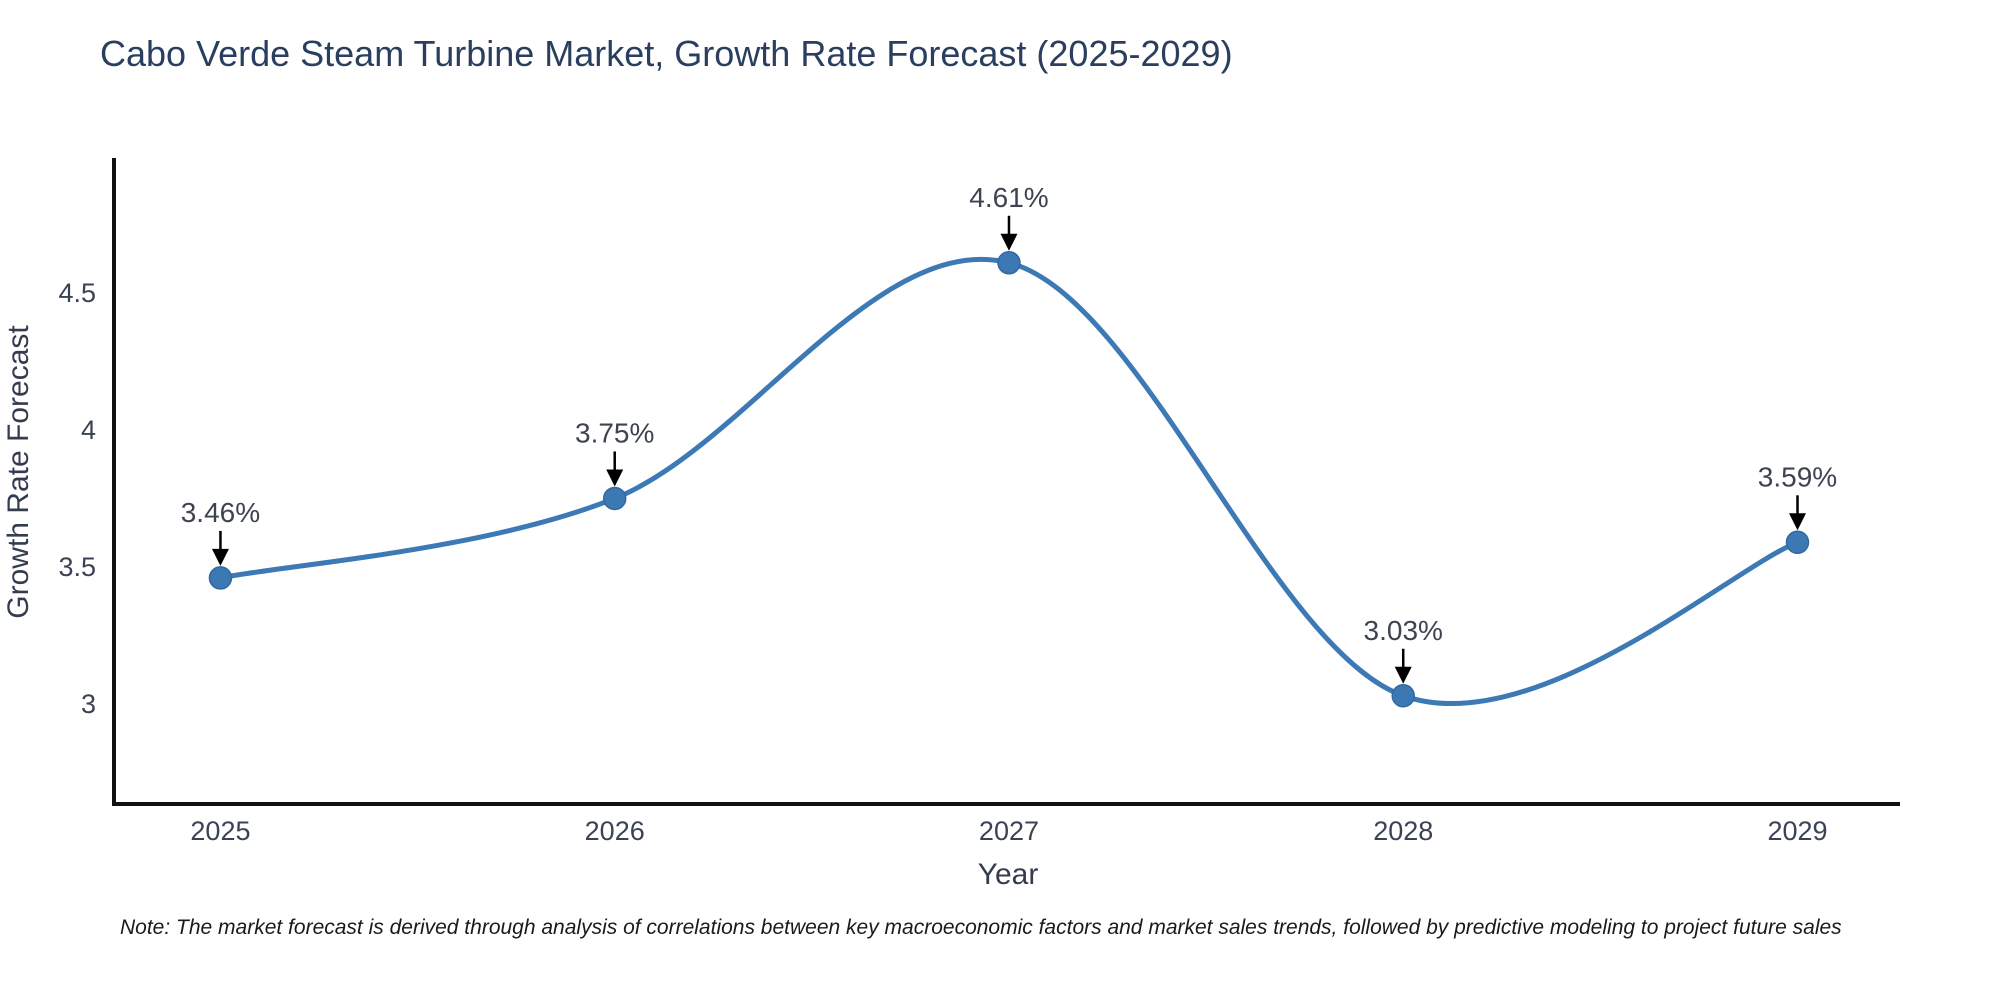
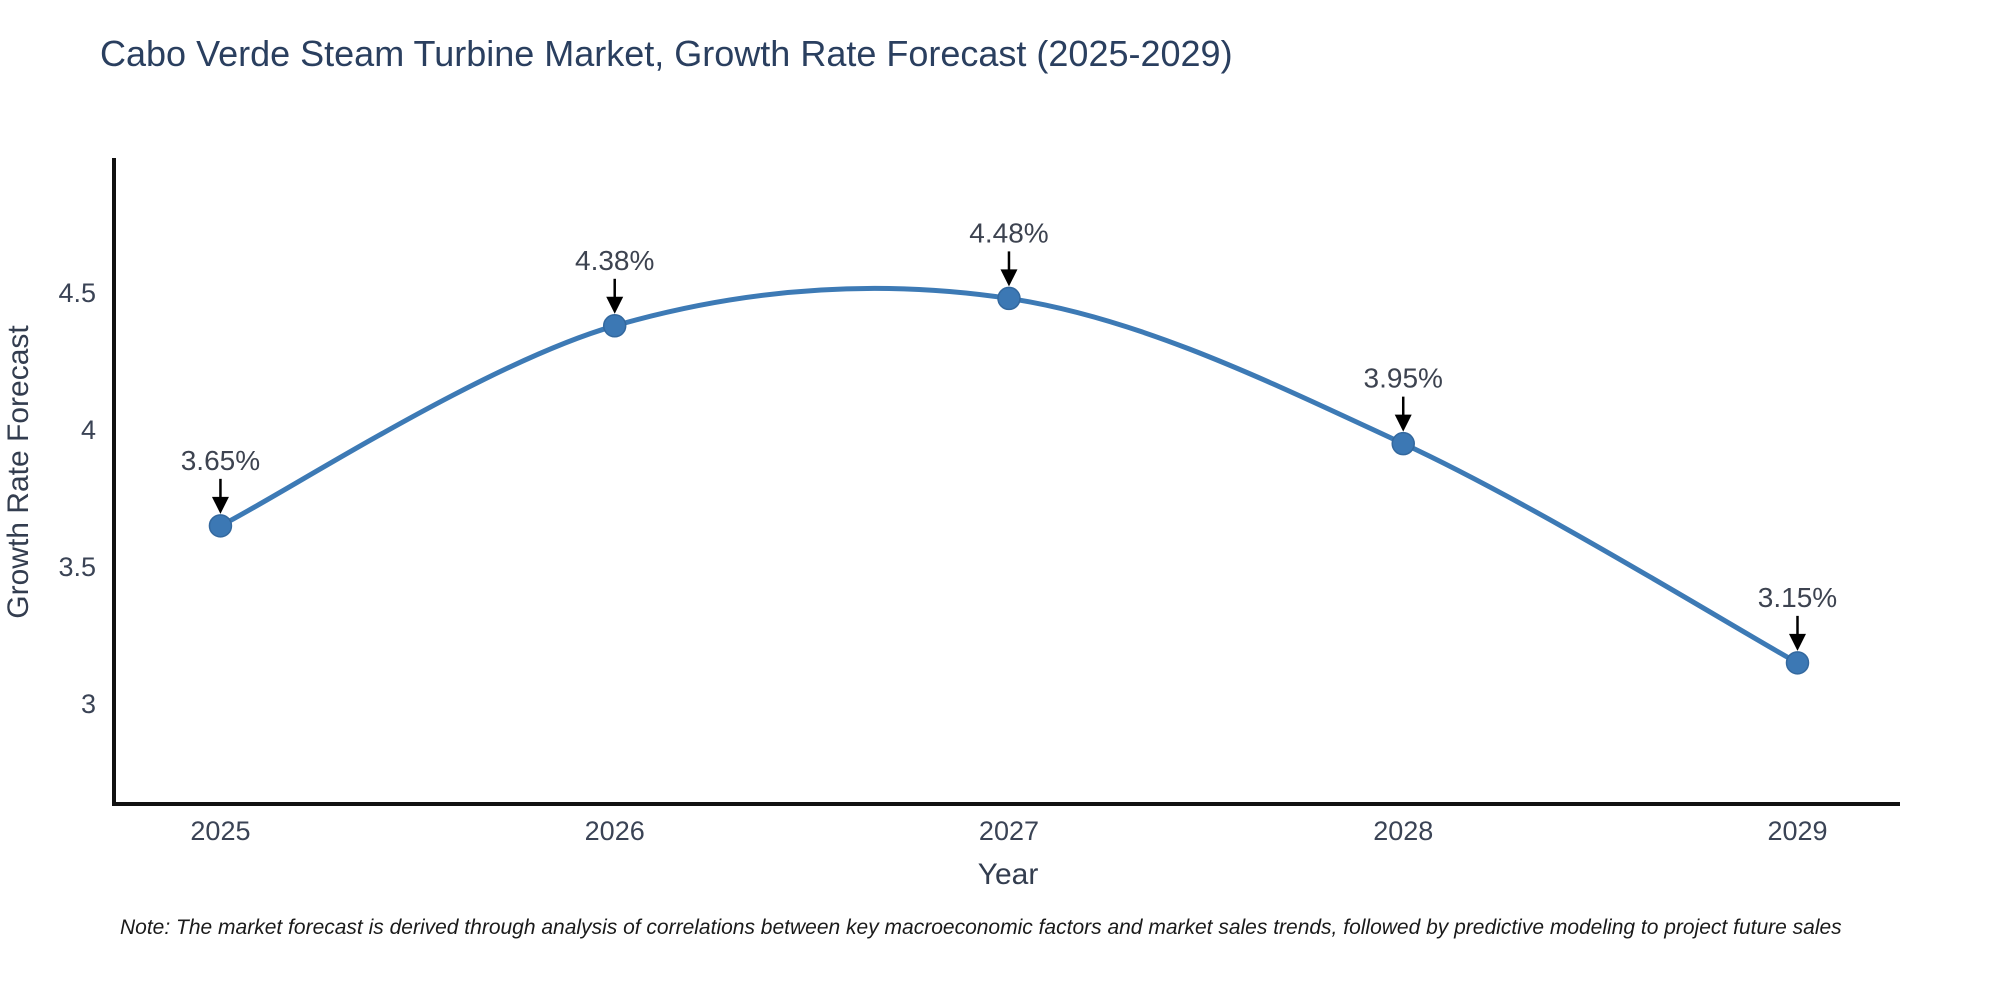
2025: 3.46% -> 3.65%
2026: 3.75% -> 4.38%
2027: 4.61% -> 4.48%
2028: 3.03% -> 3.95%
2029: 3.59% -> 3.15%
